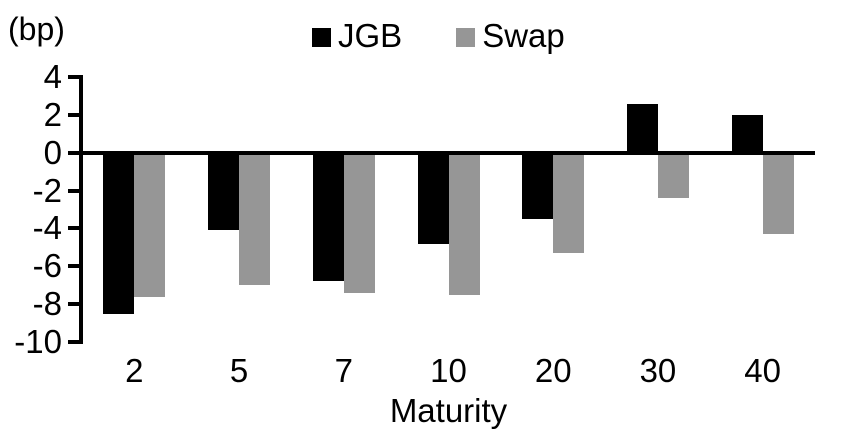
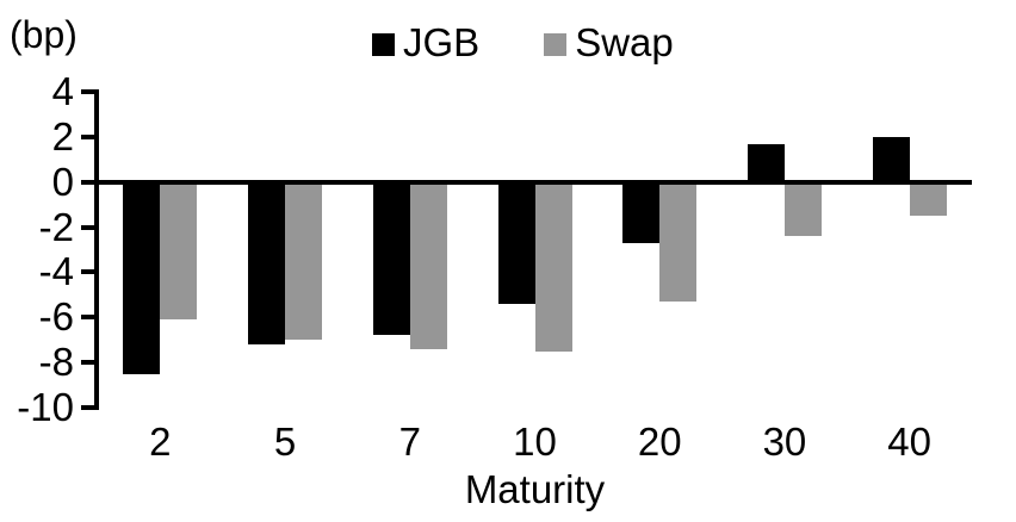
Swap/2: -7.6 -> -6.1
JGB/5: -4.1 -> -7.2
JGB/10: -4.8 -> -5.4
JGB/20: -3.5 -> -2.7
JGB/30: 2.6 -> 1.7
Swap/40: -4.3 -> -1.5
